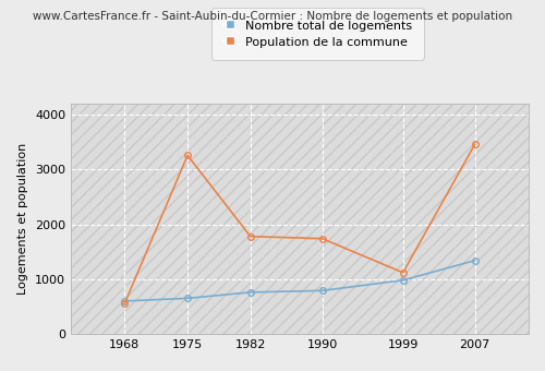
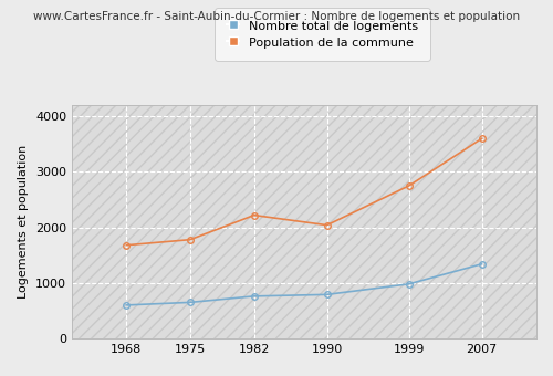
Population de la commune/1968: 560 -> 1680
Population de la commune/1975: 3260 -> 1780
Population de la commune/1982: 1780 -> 2220
Population de la commune/1990: 1740 -> 2040
Population de la commune/1999: 1120 -> 2750
Population de la commune/2007: 3460 -> 3600
